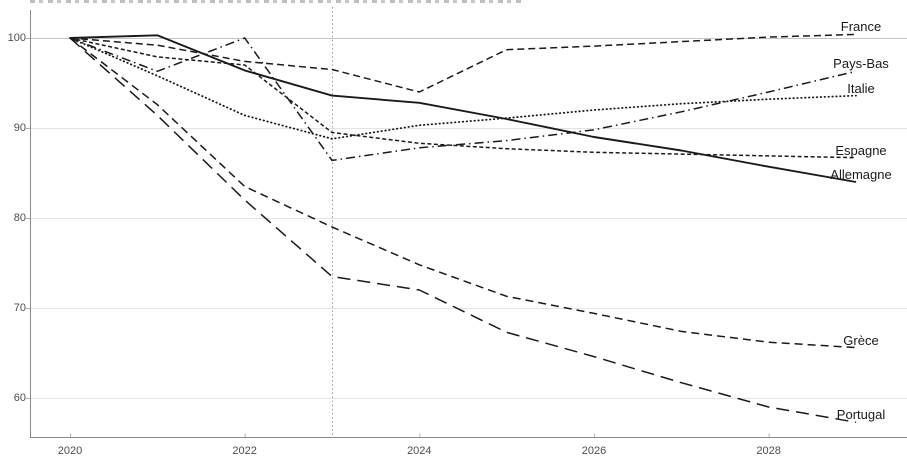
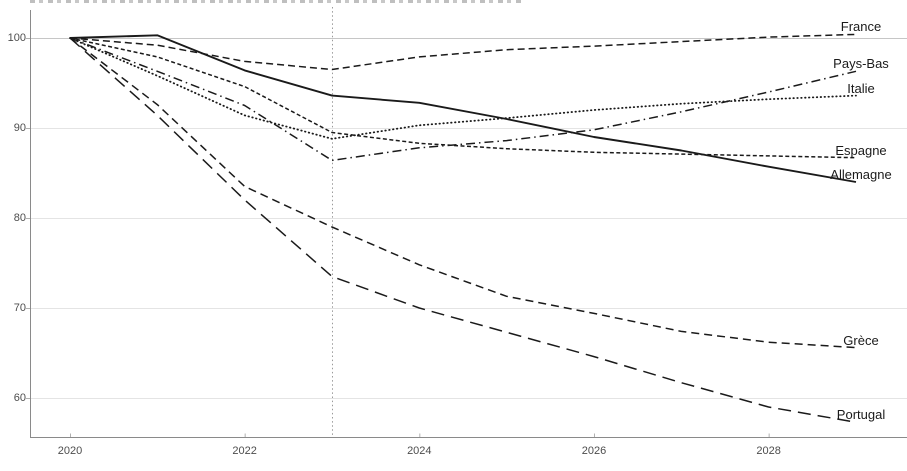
Pays-Bas/2022: 100 -> 92
Espagne/2022: 97 -> 95
France/2024: 94 -> 98
Portugal/2024: 72 -> 70
